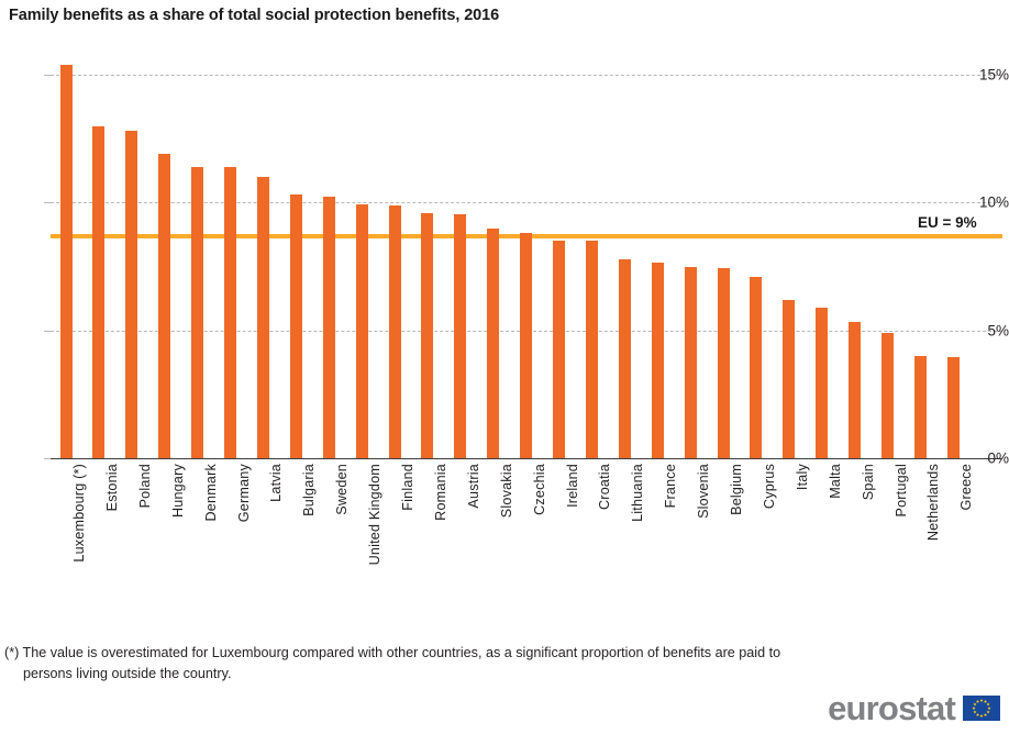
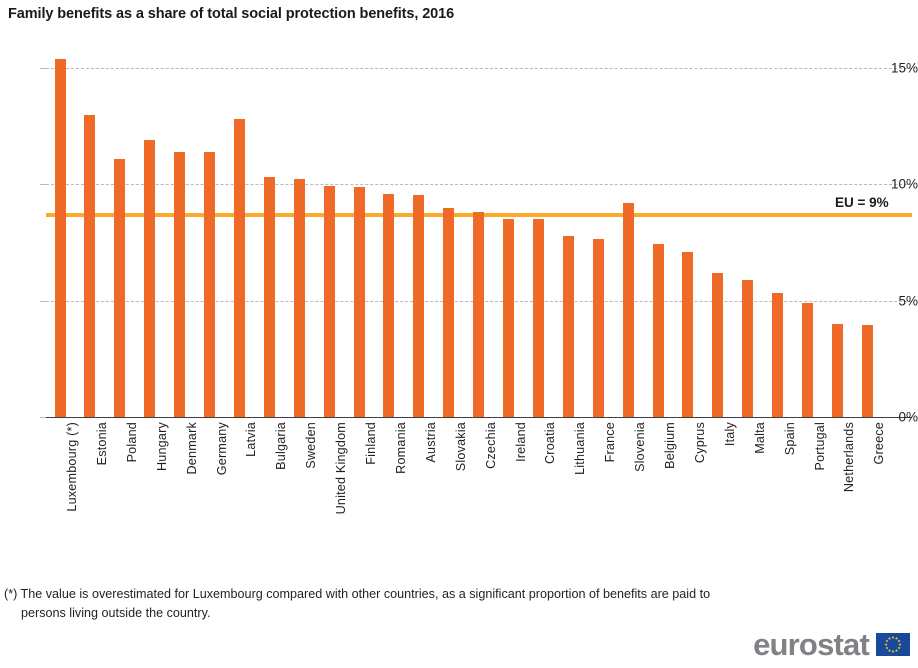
Poland: 12.8% -> 11.1%
Latvia: 11.0% -> 12.8%
Slovenia: 7.5% -> 9.2%
